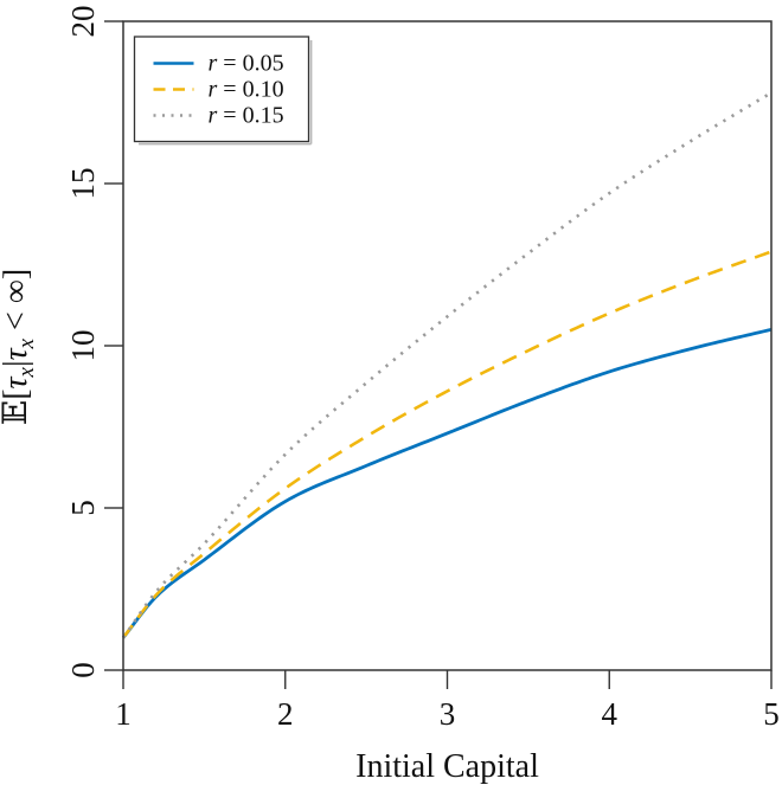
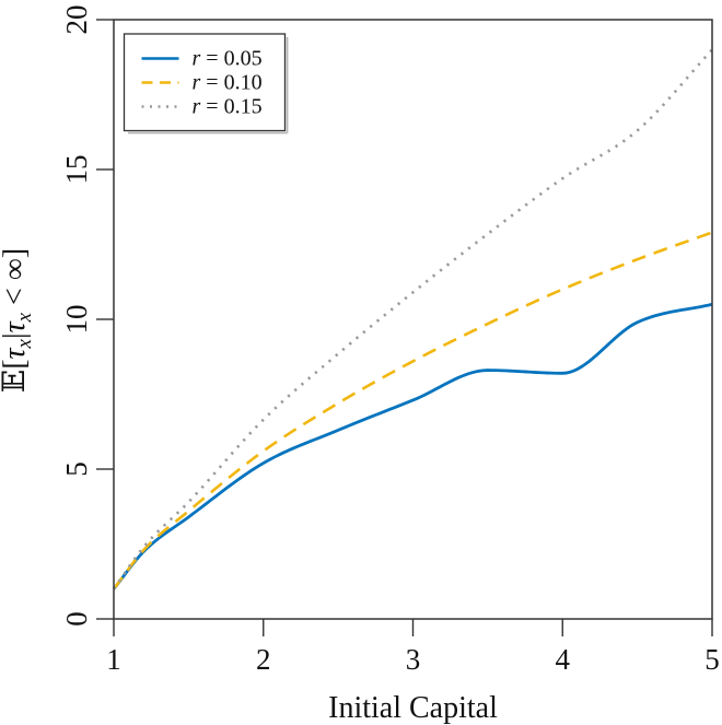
r = 0.05/4: 9.2 -> 8.2
r = 0.15/5: 17.8 -> 19.0
